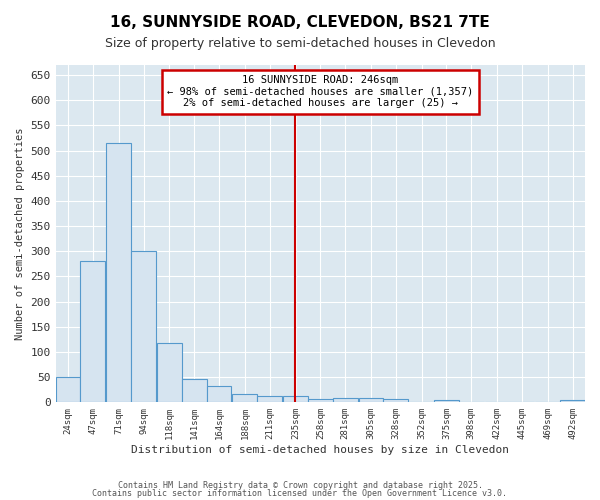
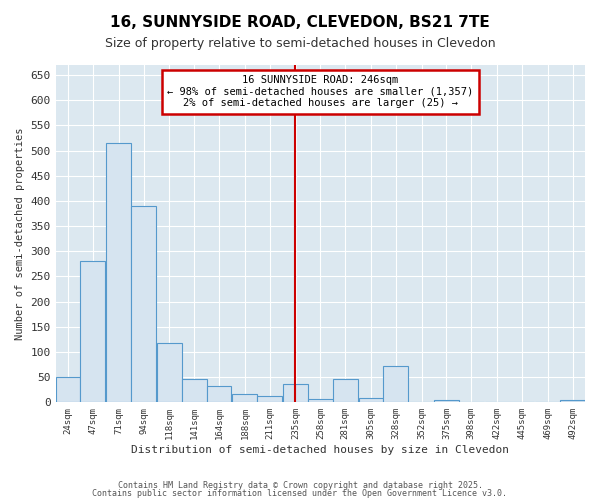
94sqm: 300 -> 390
235sqm: 12 -> 36
281sqm: 8 -> 46
328sqm: 7 -> 72
